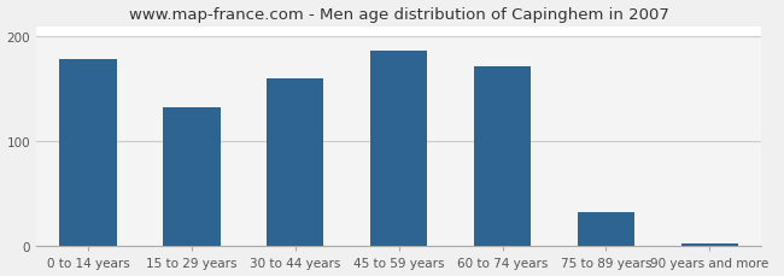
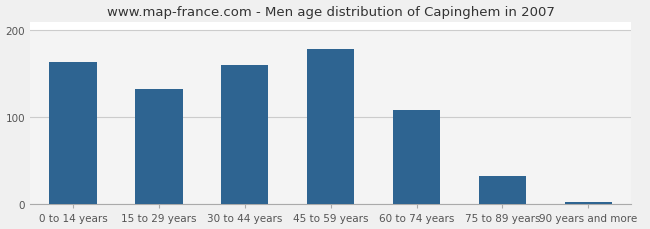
0 to 14 years: 178 -> 163
45 to 59 years: 186 -> 178
60 to 74 years: 172 -> 108
